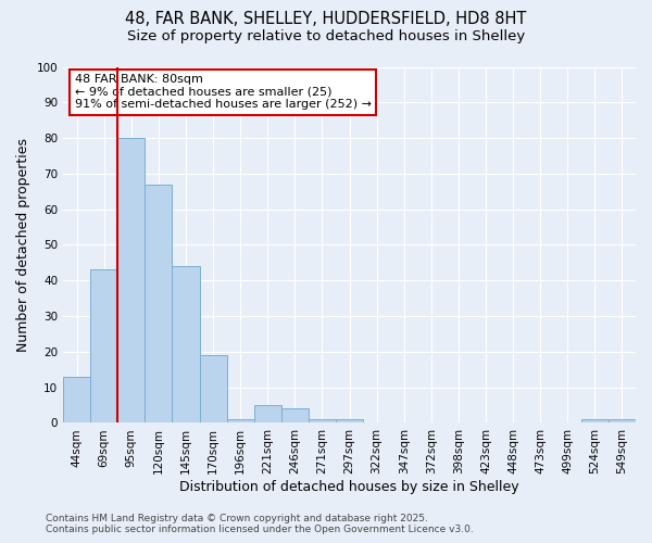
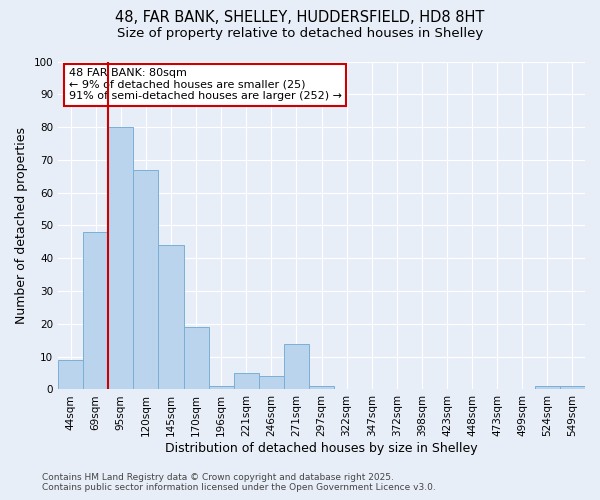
44sqm: 13 -> 9
69sqm: 43 -> 48
271sqm: 1 -> 14
